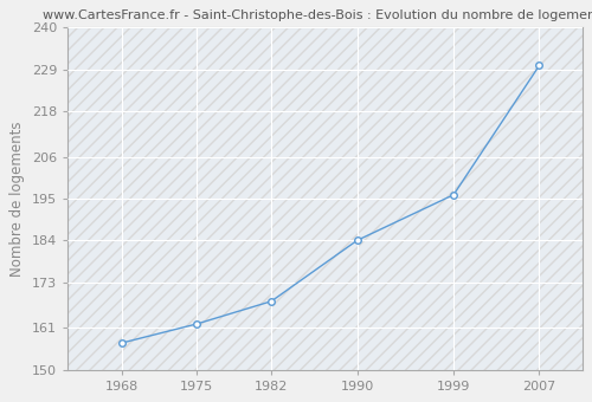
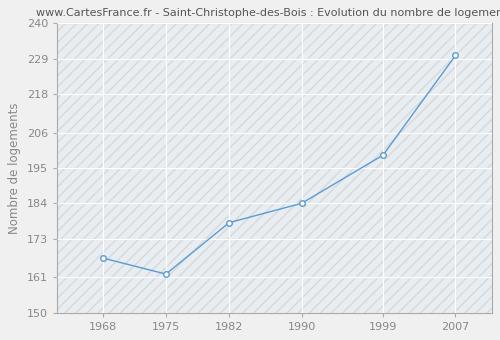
1968: 157 -> 167
1982: 168 -> 178
1999: 196 -> 199
